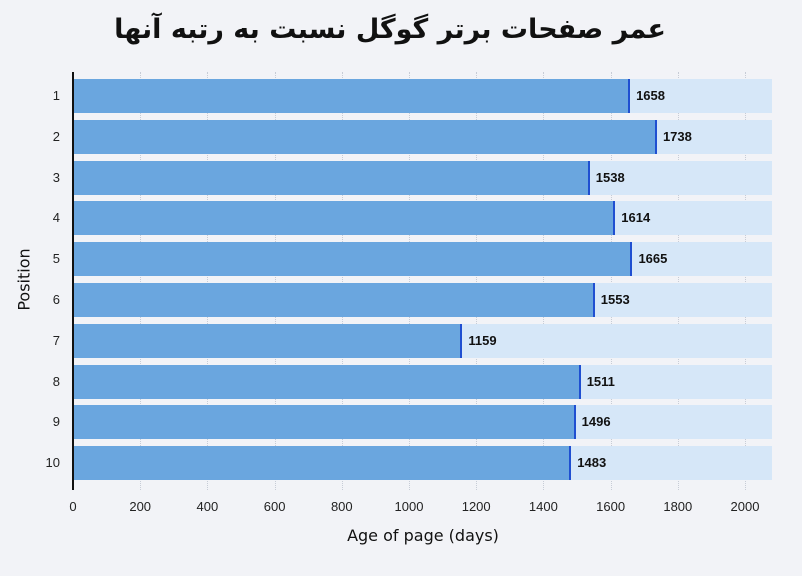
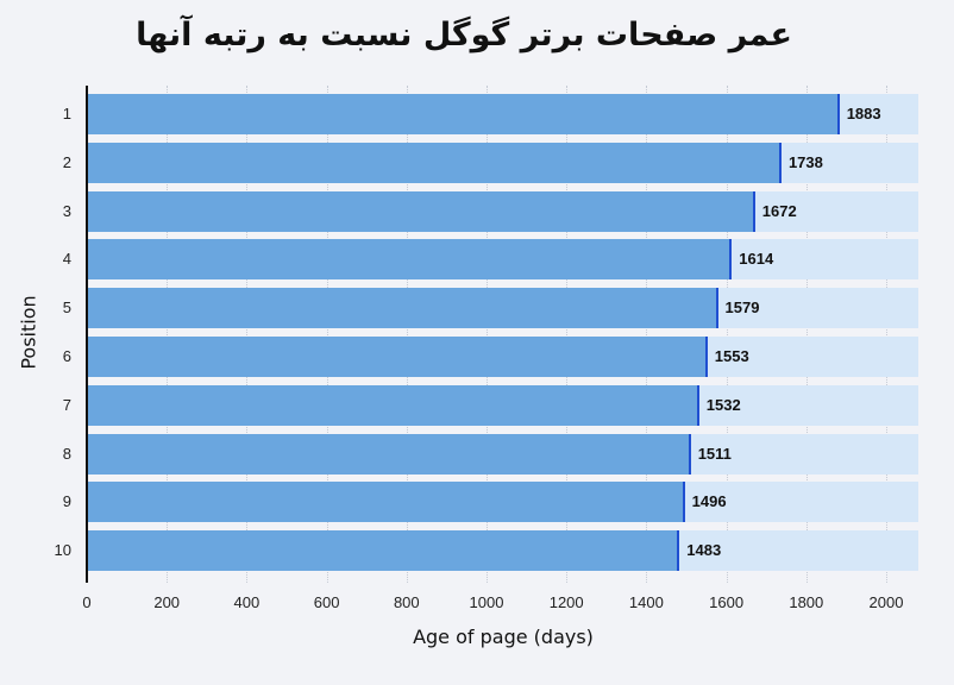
1: 1658 -> 1883
3: 1538 -> 1672
5: 1665 -> 1579
7: 1159 -> 1532
